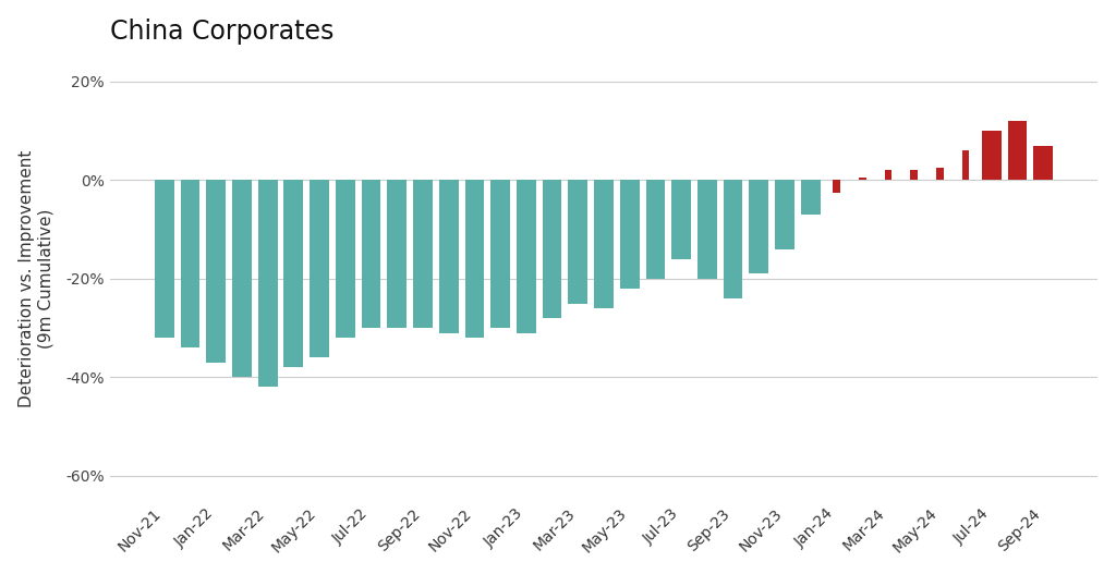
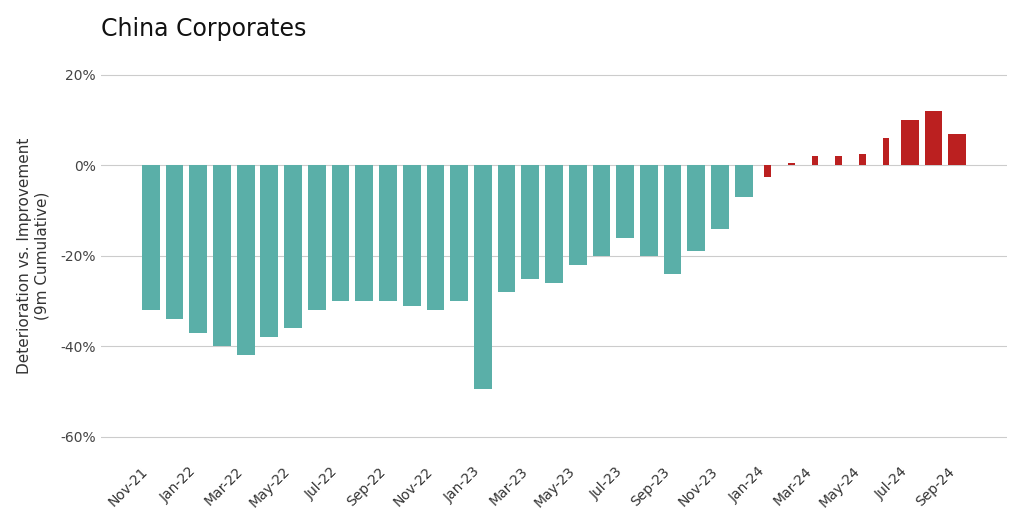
Jan-23: -31.0% -> -49.5%
